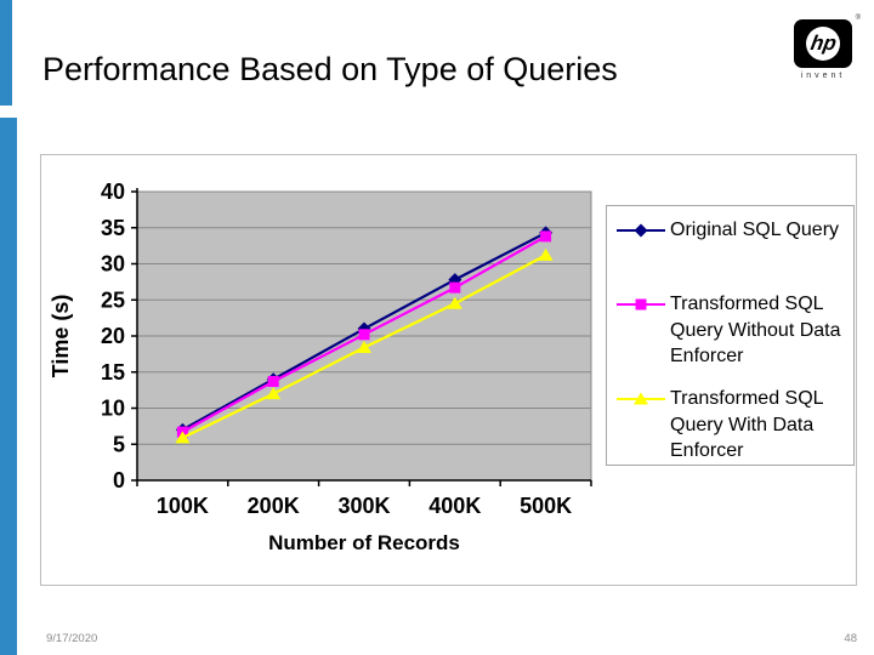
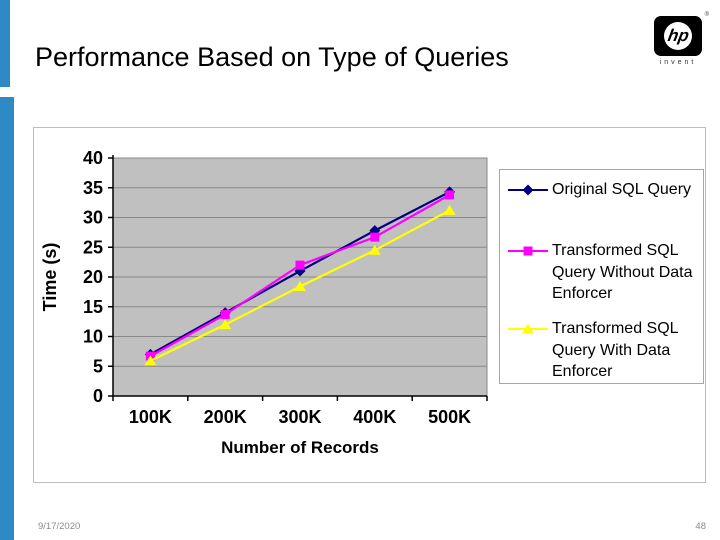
Transformed SQL Query Without Data Enforcer/300K: 20 -> 22
